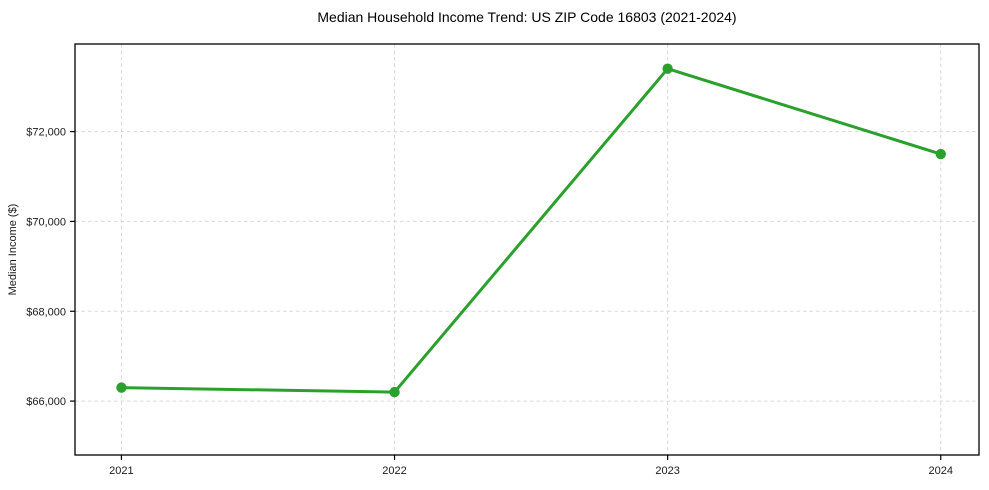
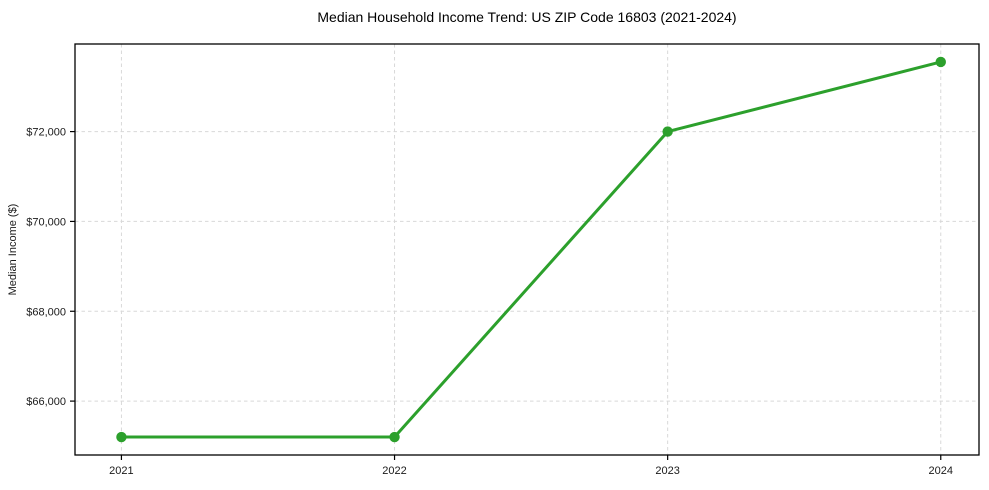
2021: $66300 -> $65200
2022: $66200 -> $65200
2023: $73400 -> $72000
2024: $71500 -> $73600
